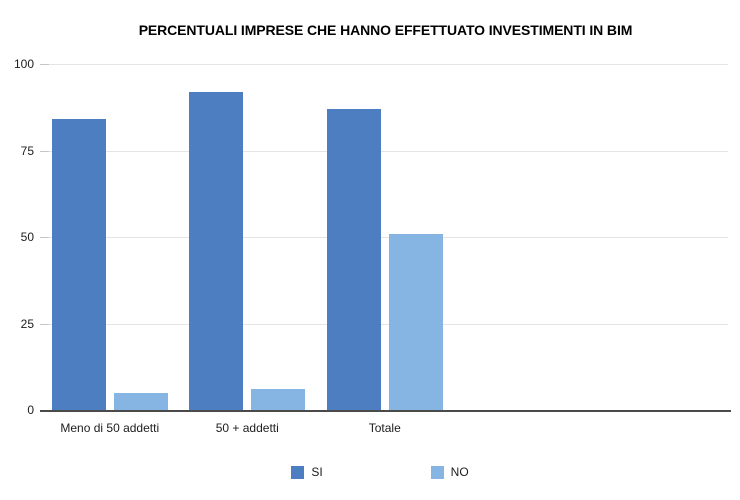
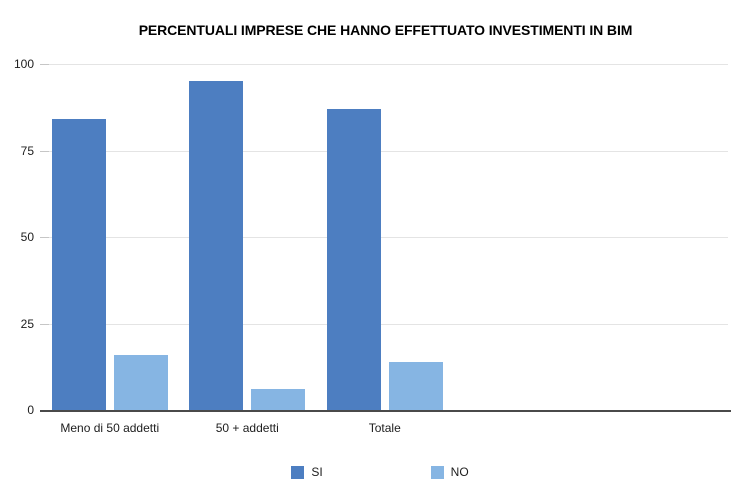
NO/Meno di 50 addetti: 5 -> 16
SI/50 + addetti: 92 -> 95
NO/Totale: 51 -> 14
